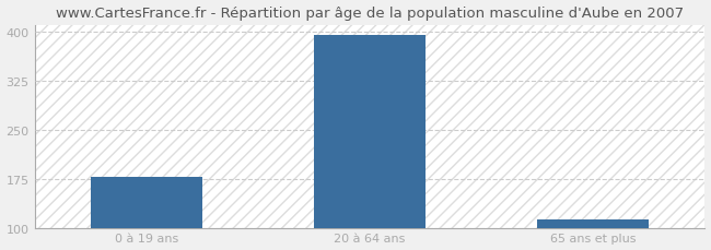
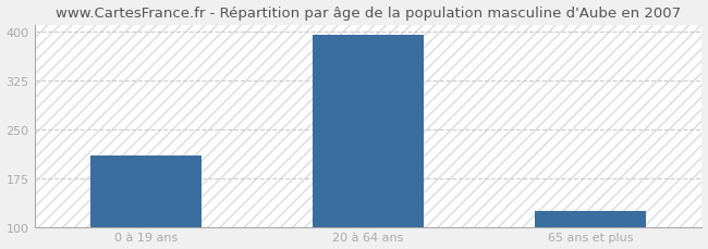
0 à 19 ans: 178 -> 210
65 ans et plus: 113 -> 124
